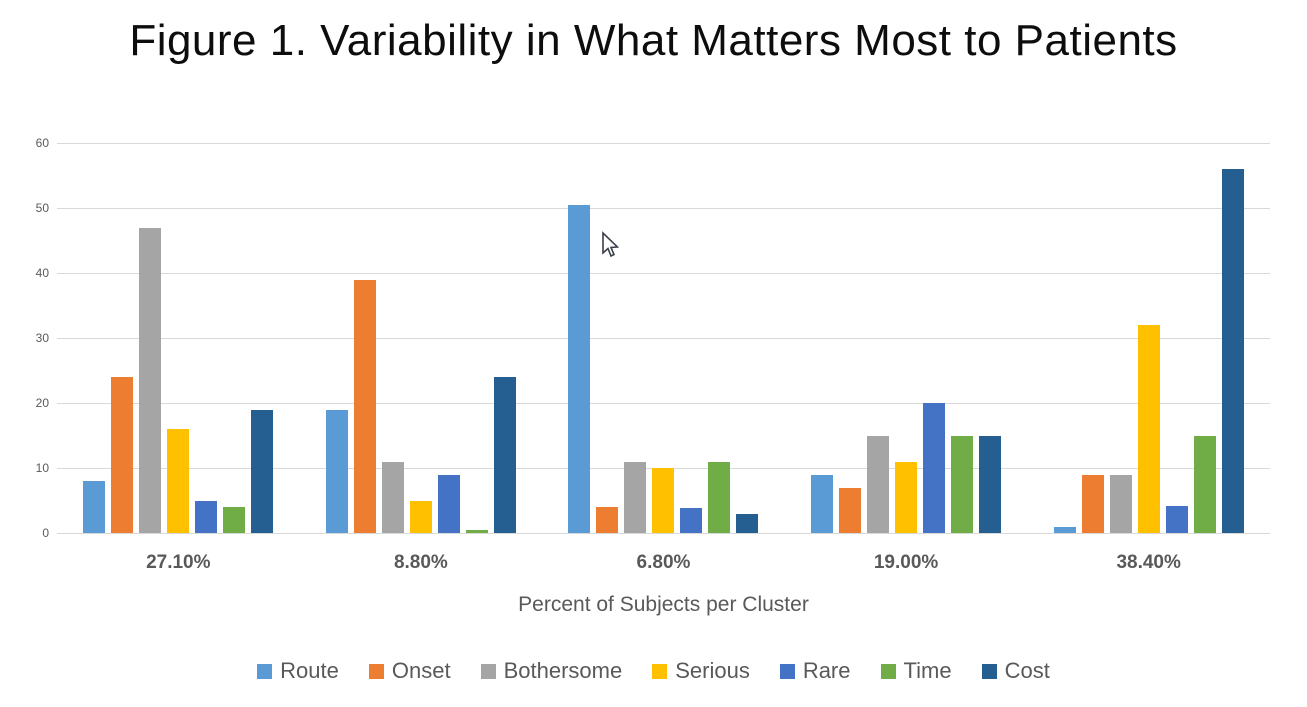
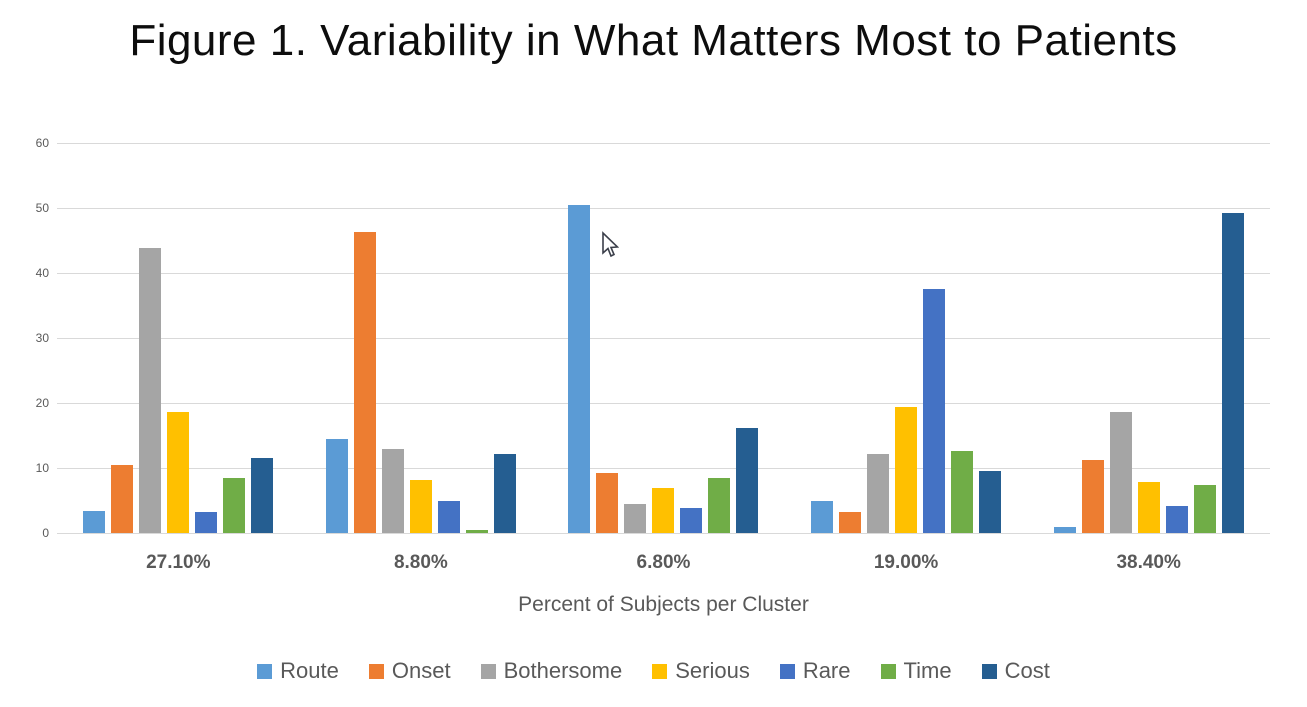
Route/27.10%: 8 -> 3
Onset/27.10%: 24 -> 10
Bothersome/27.10%: 47 -> 44
Serious/27.10%: 16 -> 19
Rare/27.10%: 5 -> 3
Time/27.10%: 4 -> 8
Cost/27.10%: 19 -> 12
Route/8.80%: 19 -> 14
Onset/8.80%: 39 -> 46
Bothersome/8.80%: 11 -> 13
Serious/8.80%: 5 -> 8
Rare/8.80%: 9 -> 5
Cost/8.80%: 24 -> 12
Onset/6.80%: 4 -> 9
Bothersome/6.80%: 11 -> 4
Serious/6.80%: 10 -> 7
Time/6.80%: 11 -> 8
Cost/6.80%: 3 -> 16
Route/19.00%: 9 -> 5
Onset/19.00%: 7 -> 3
Bothersome/19.00%: 15 -> 12
Serious/19.00%: 11 -> 19
Rare/19.00%: 20 -> 38
Time/19.00%: 15 -> 13
Cost/19.00%: 15 -> 10
Onset/38.40%: 9 -> 11
Bothersome/38.40%: 9 -> 19
Serious/38.40%: 32 -> 8
Time/38.40%: 15 -> 7
Cost/38.40%: 56 -> 49
